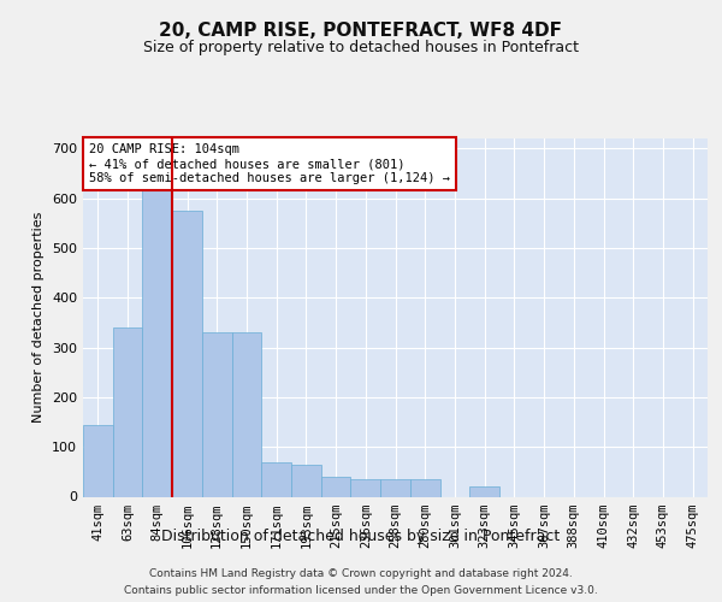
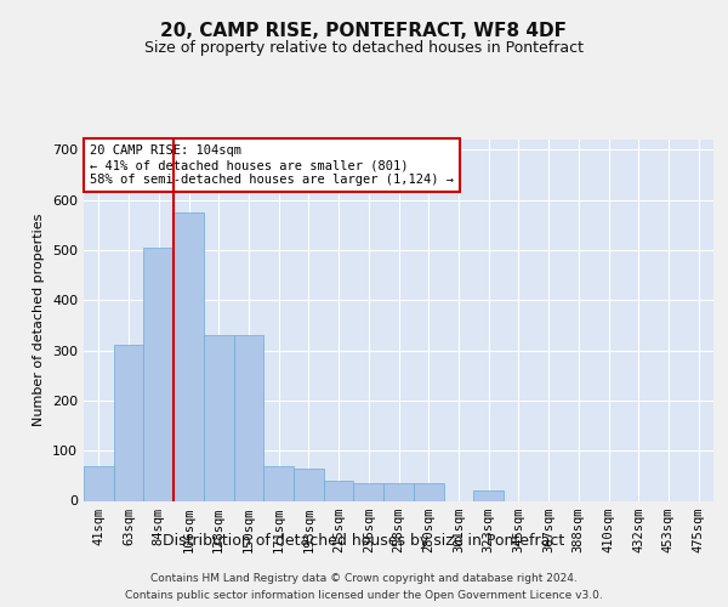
41sqm: 145 -> 70
63sqm: 340 -> 310
84sqm: 620 -> 505
